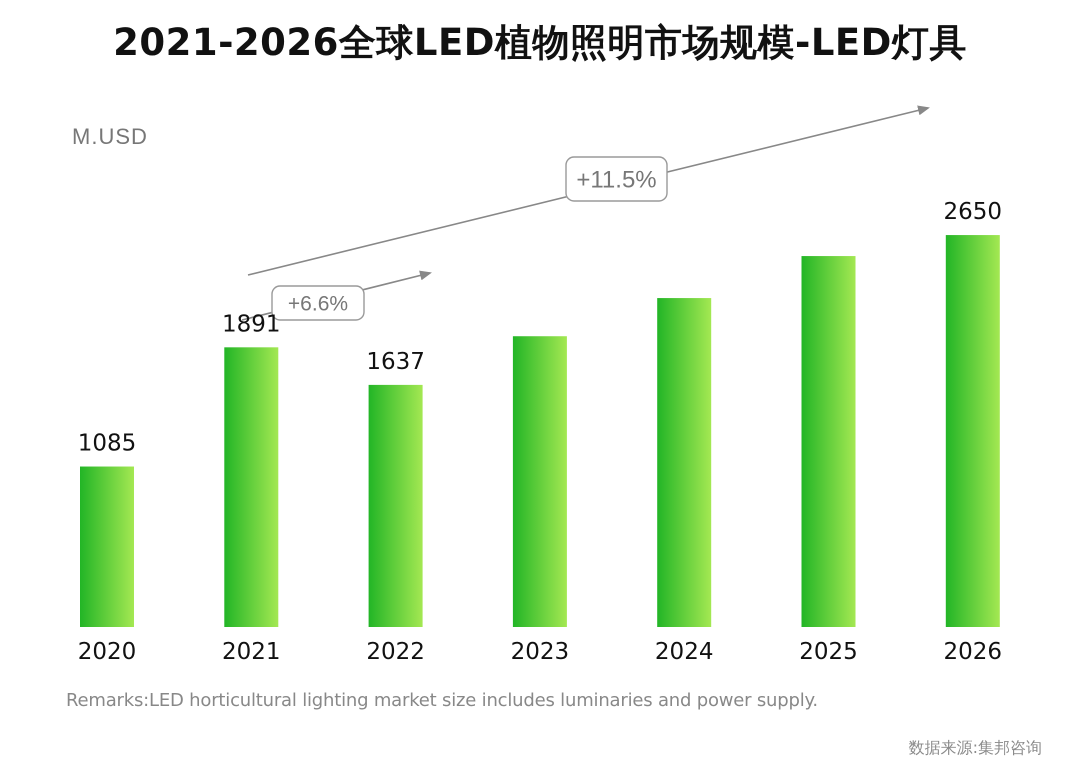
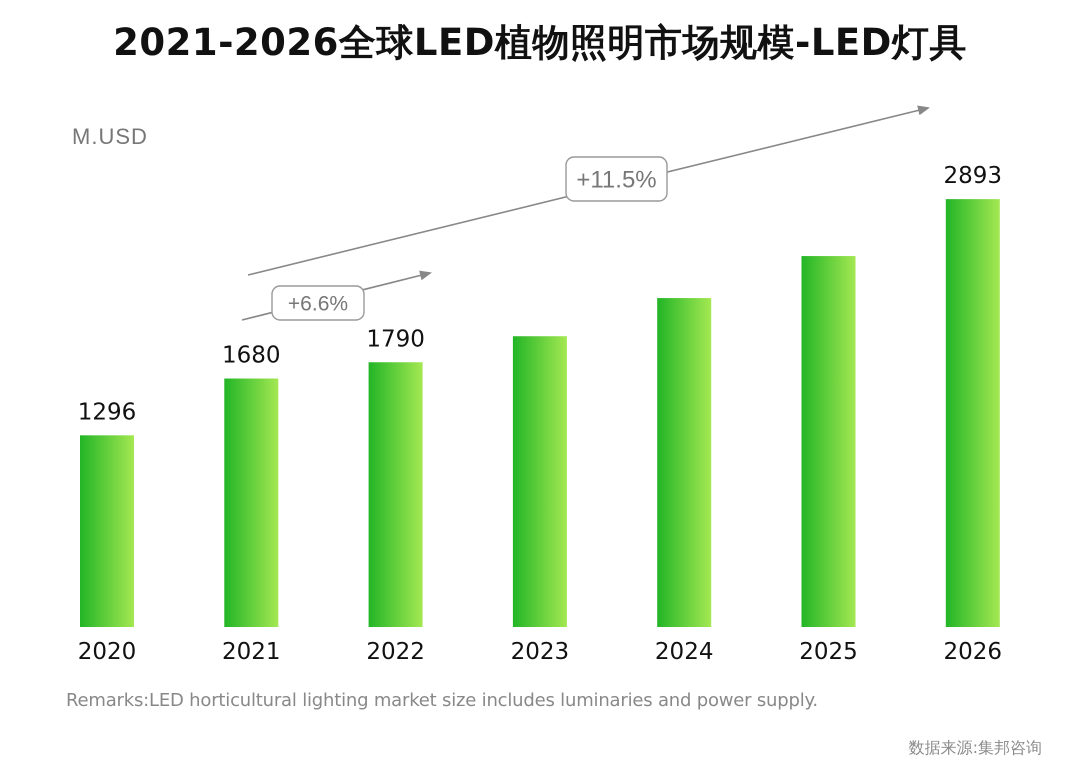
2020: 1085 -> 1296
2021: 1891 -> 1680
2022: 1637 -> 1790
2026: 2650 -> 2893
